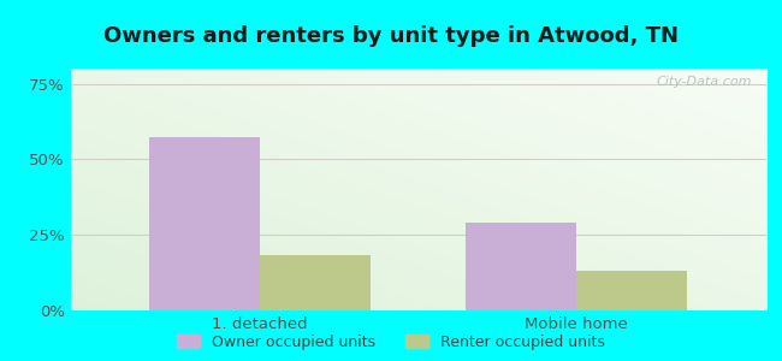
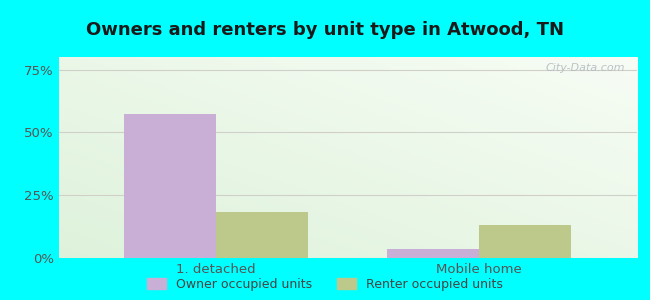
Owner occupied units/Mobile home: 29.0% -> 3.5%
